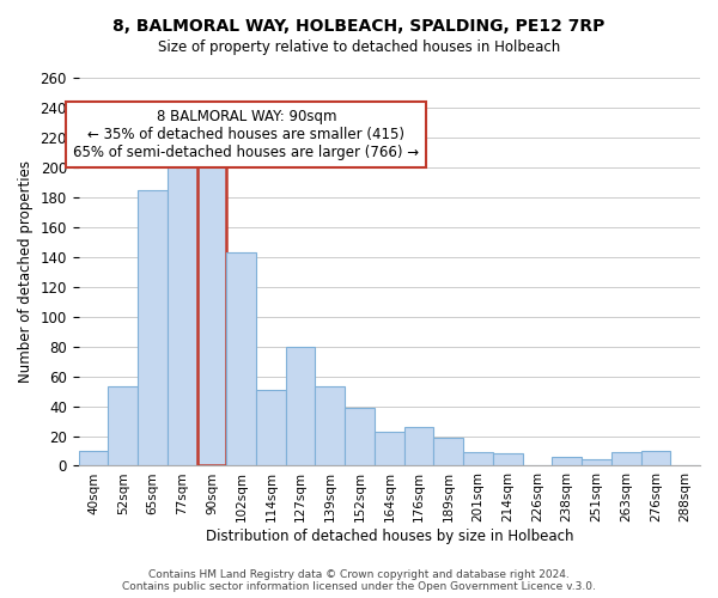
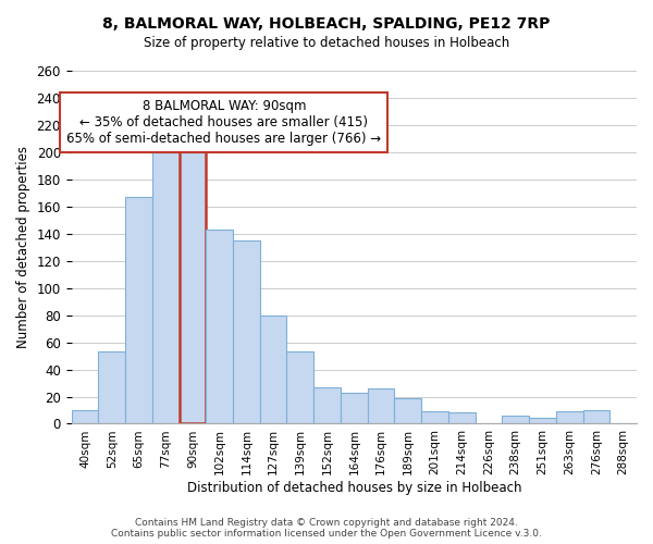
65sqm: 185 -> 167
114sqm: 51 -> 135
152sqm: 39 -> 27
